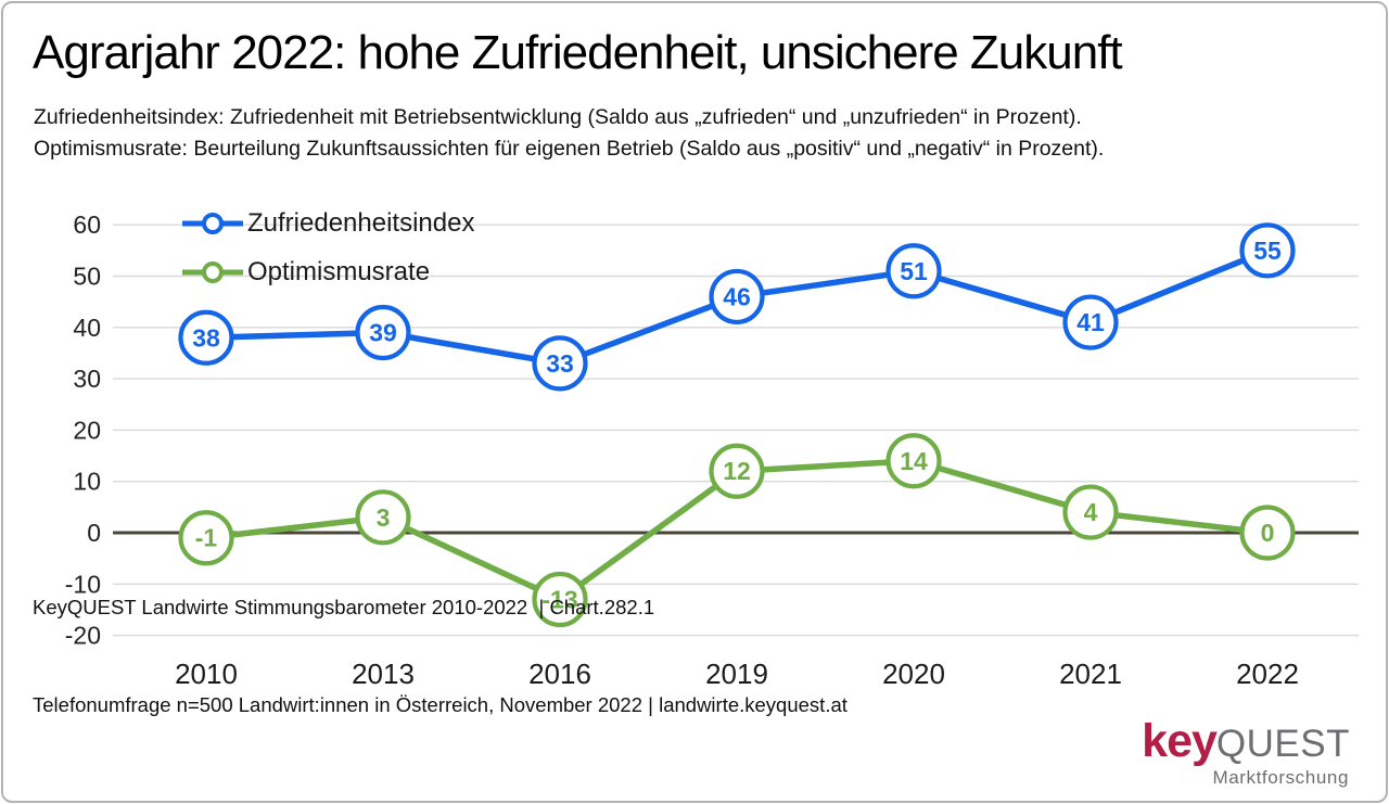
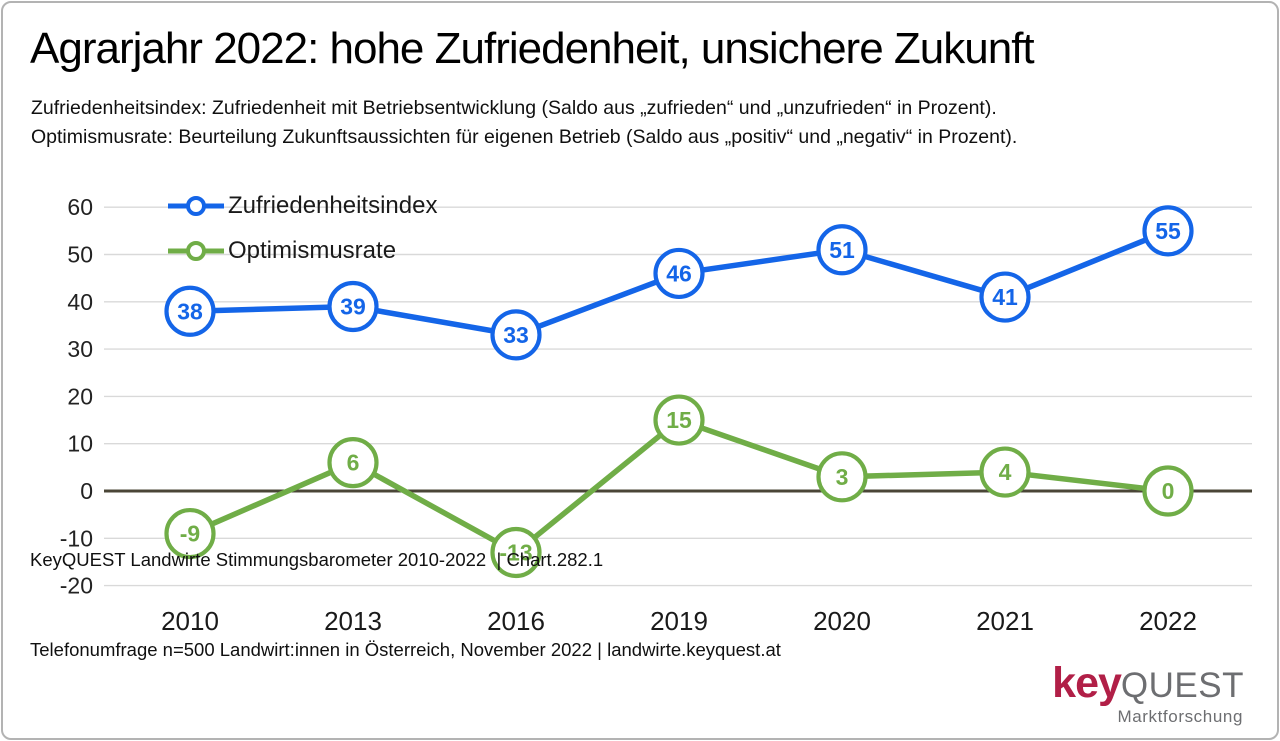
Optimismusrate/2010: -1 -> -9
Optimismusrate/2013: 3 -> 6
Optimismusrate/2019: 12 -> 15
Optimismusrate/2020: 14 -> 3
